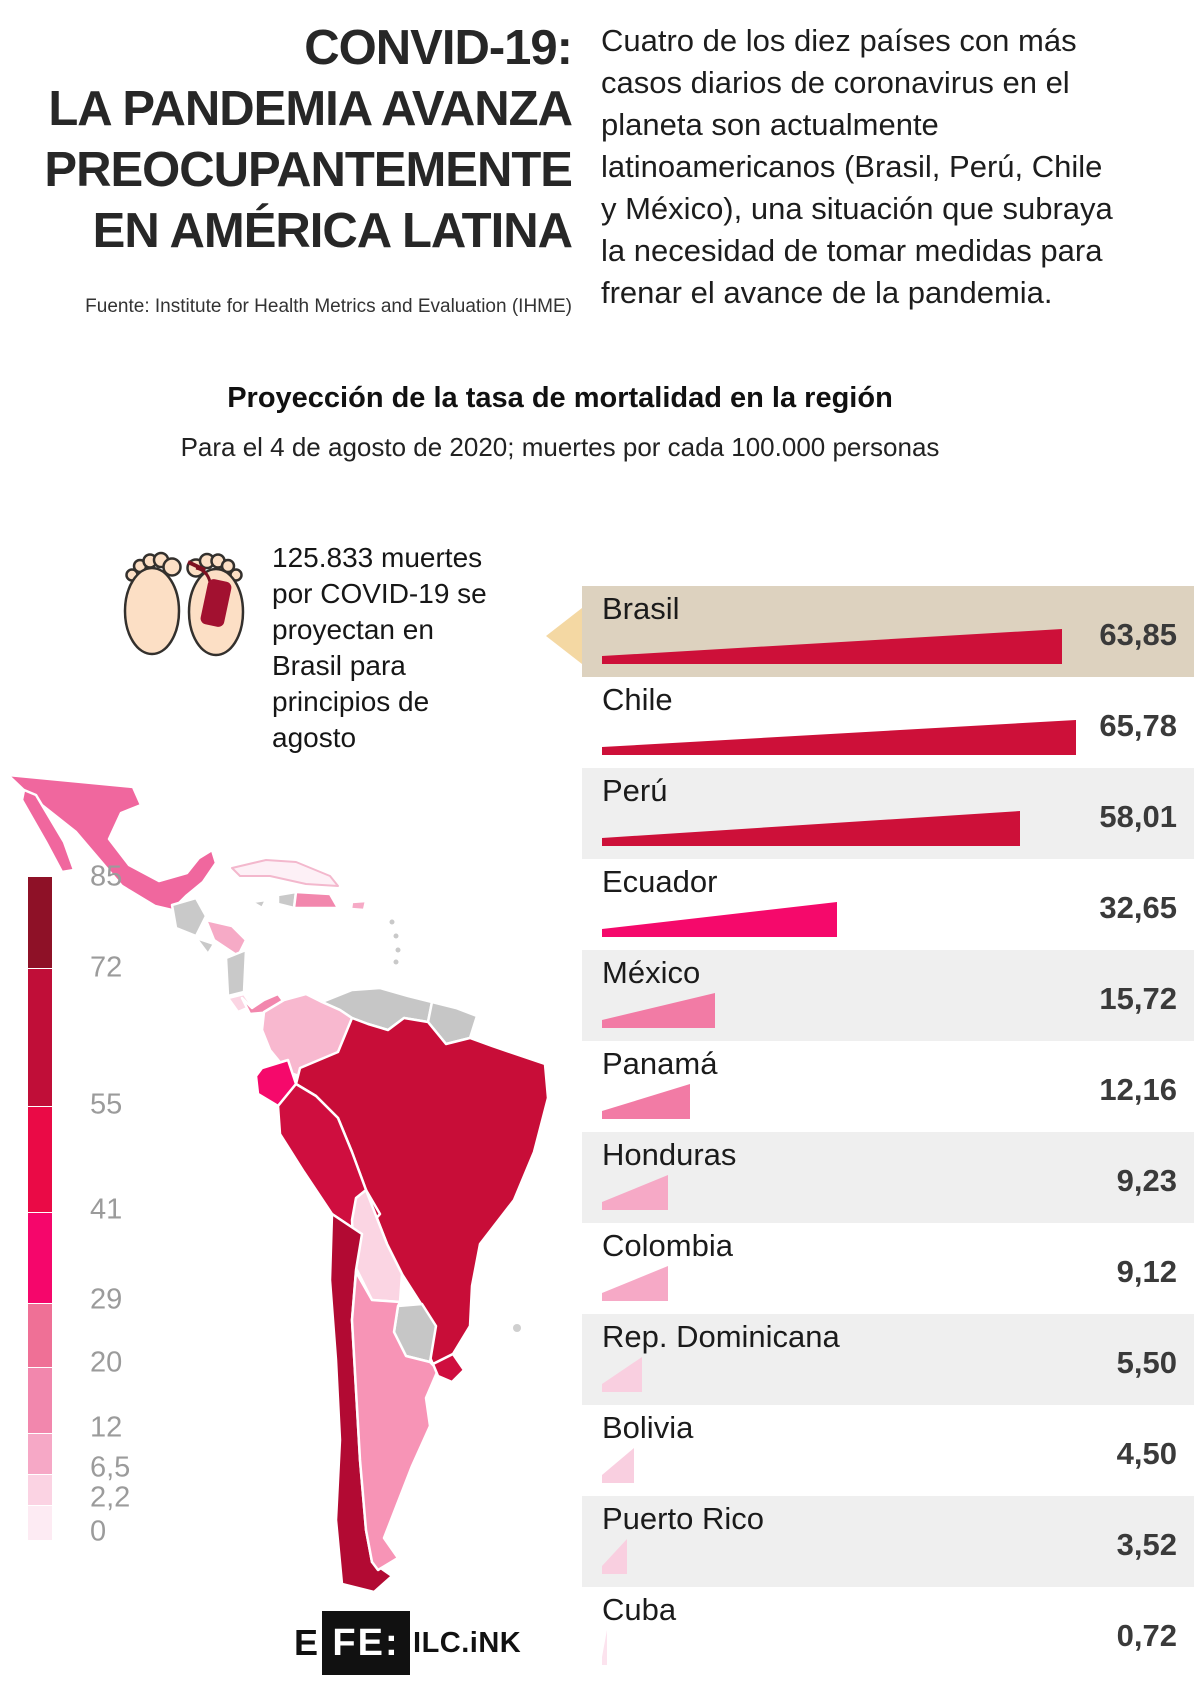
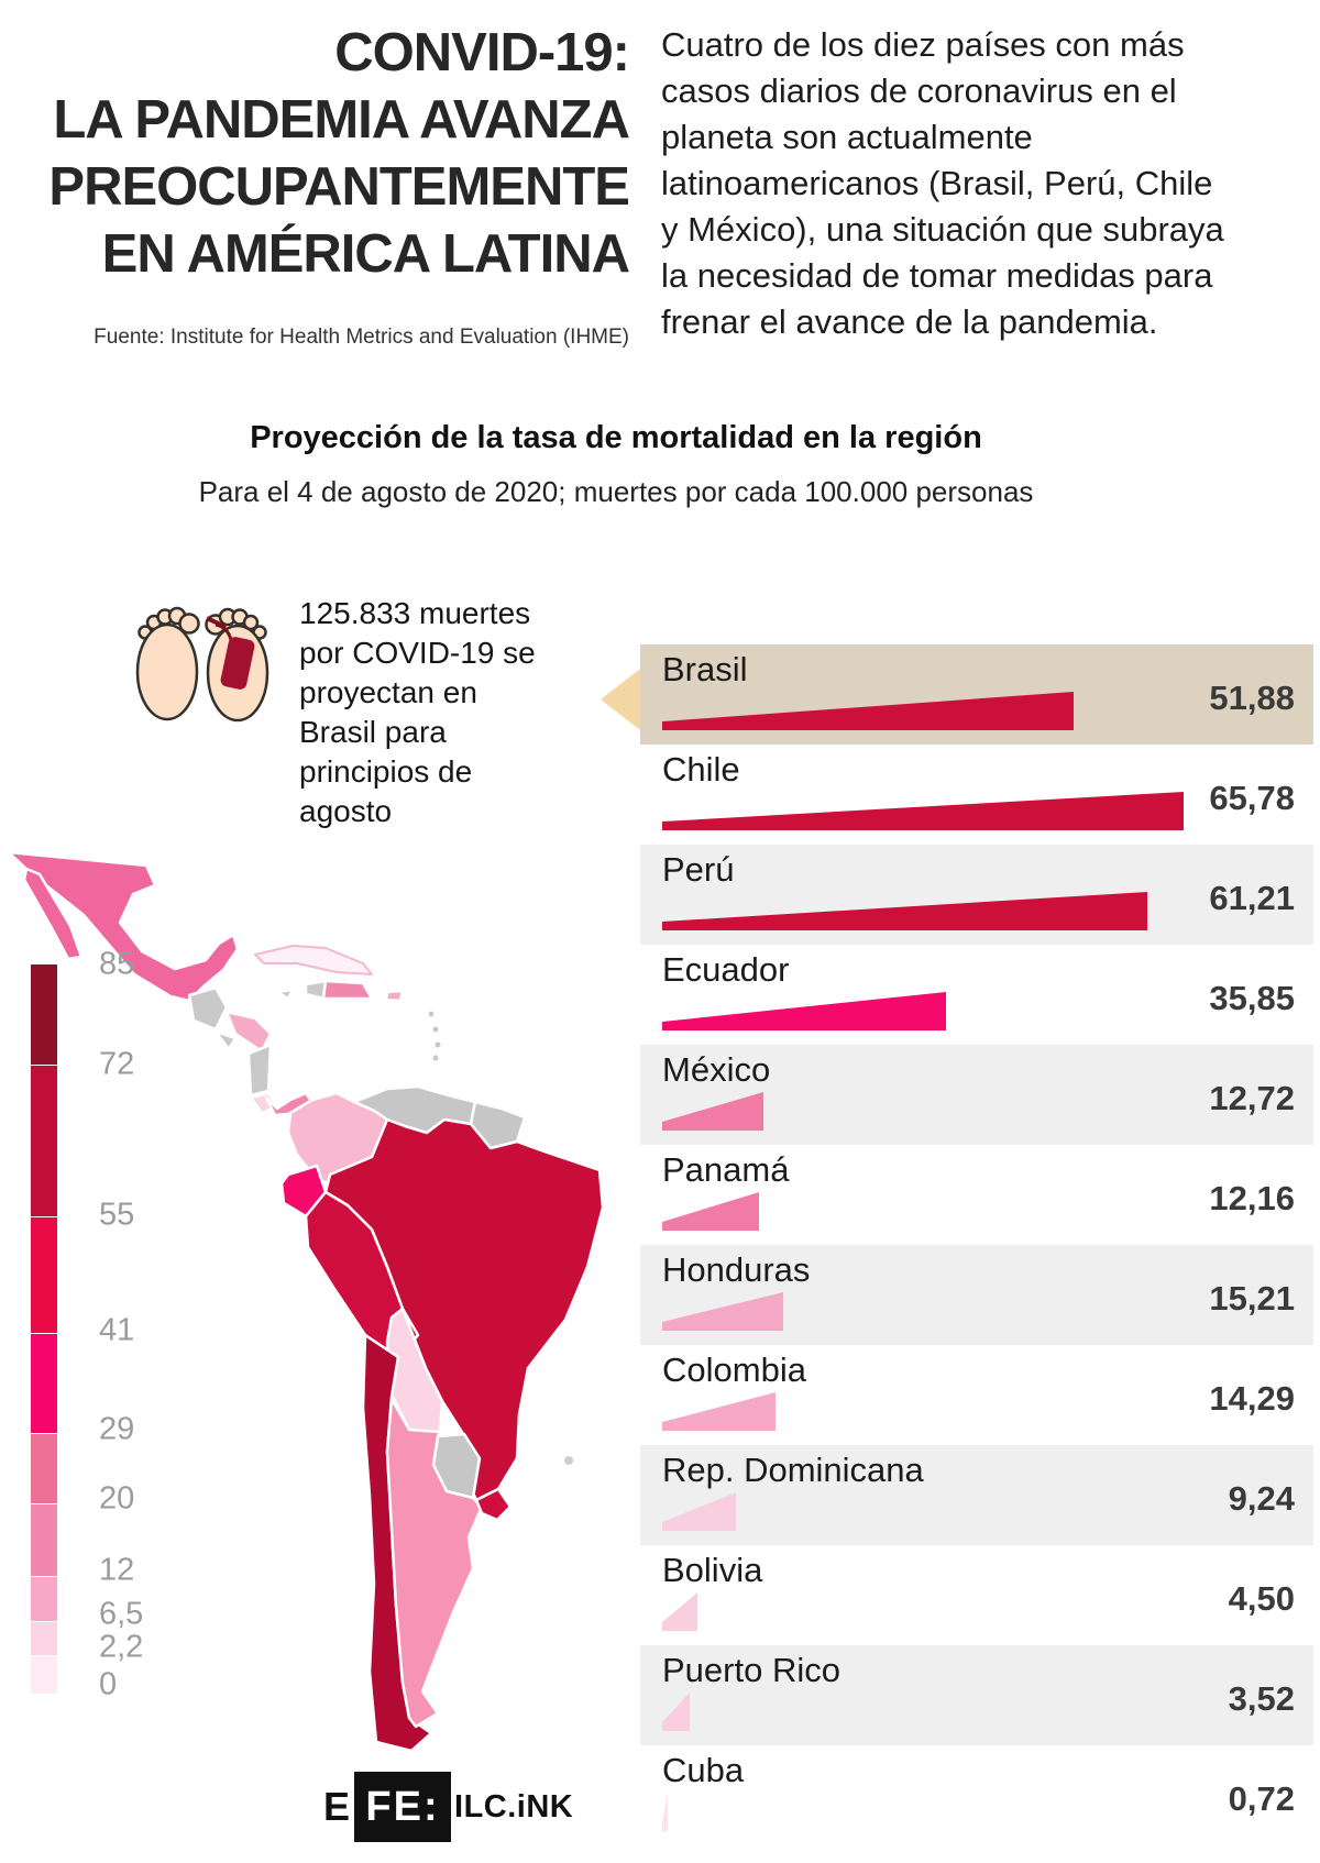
Brasil: 63,85 -> 51,88
Perú: 58,01 -> 61,21
Ecuador: 32,65 -> 35,85
México: 15,72 -> 12,72
Honduras: 9,23 -> 15,21
Colombia: 9,12 -> 14,29
Rep. Dominicana: 5,50 -> 9,24
